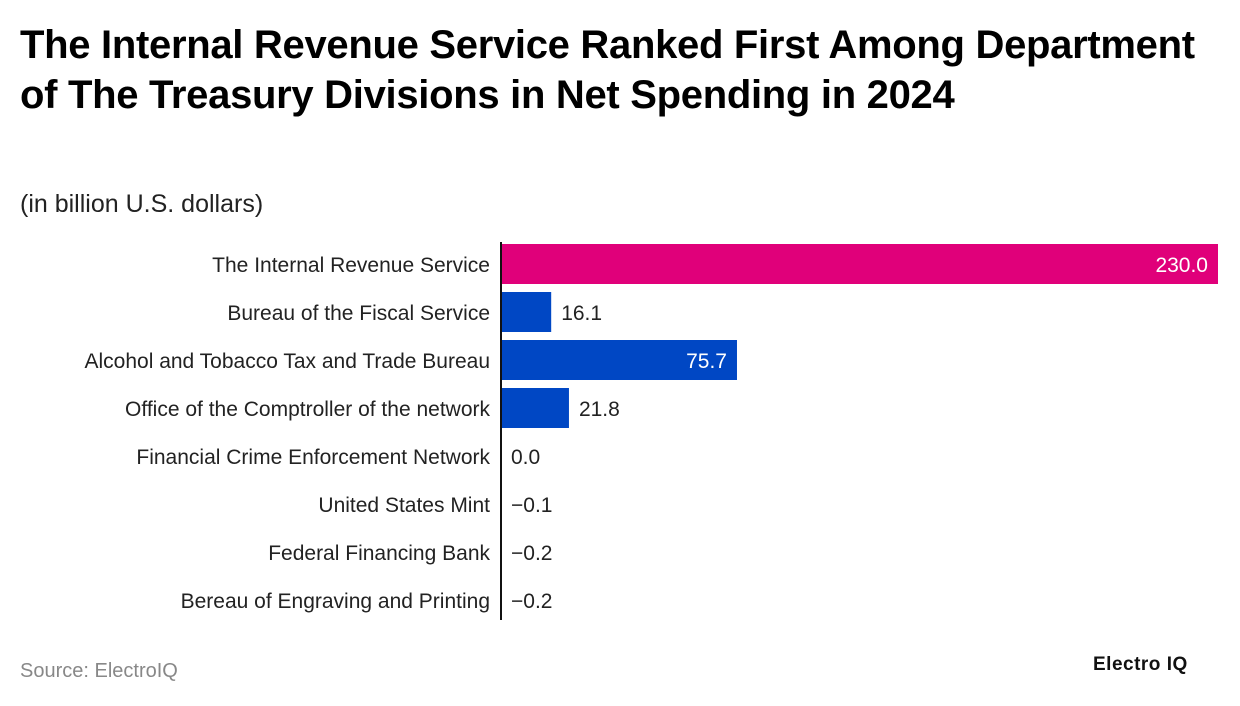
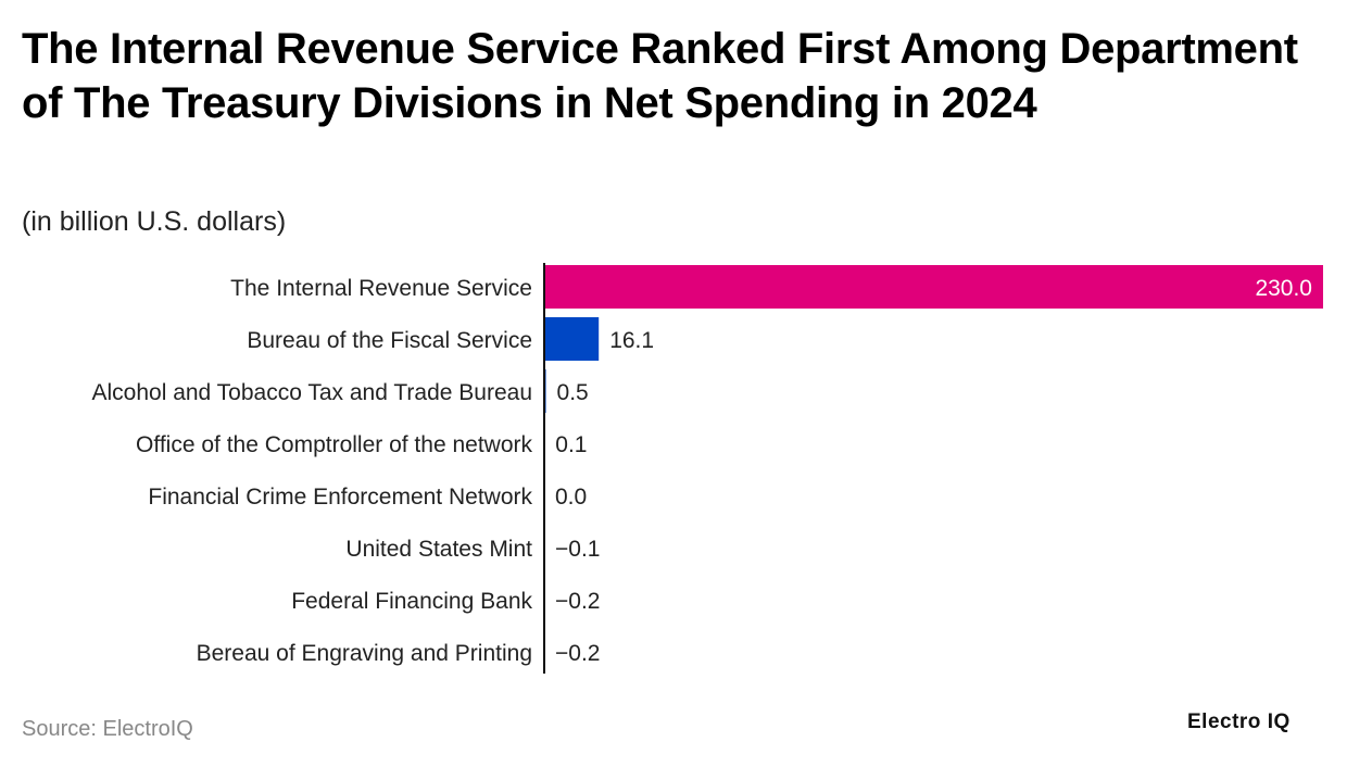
Alcohol and Tobacco Tax and Trade Bureau: 75.7 -> 0.5
Office of the Comptroller of the network: 21.8 -> 0.1
